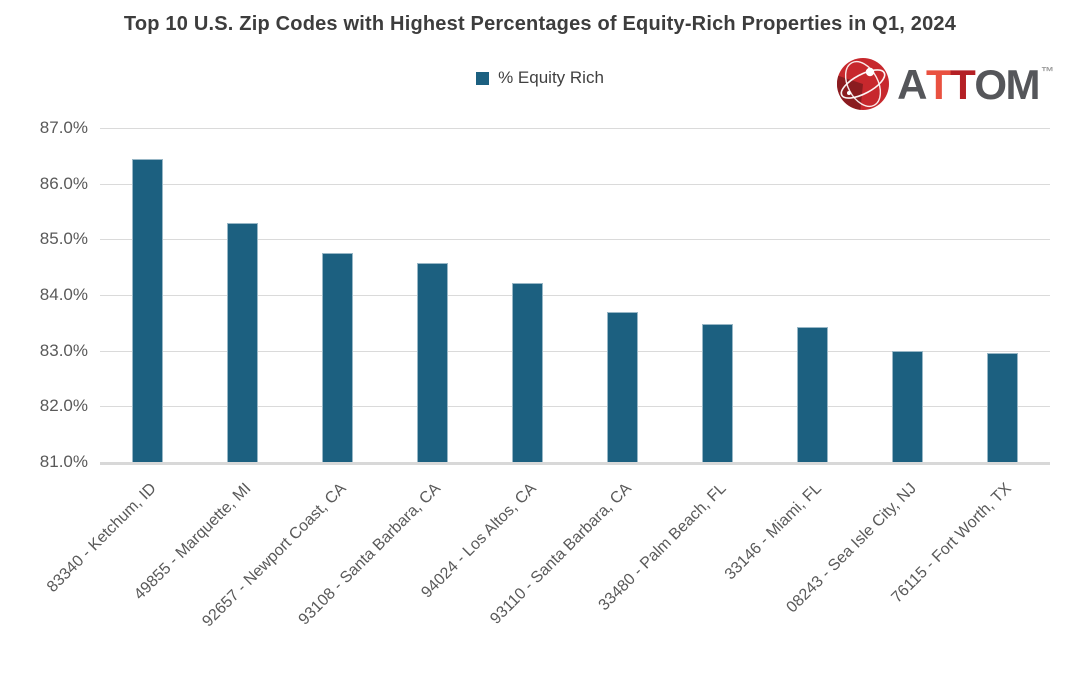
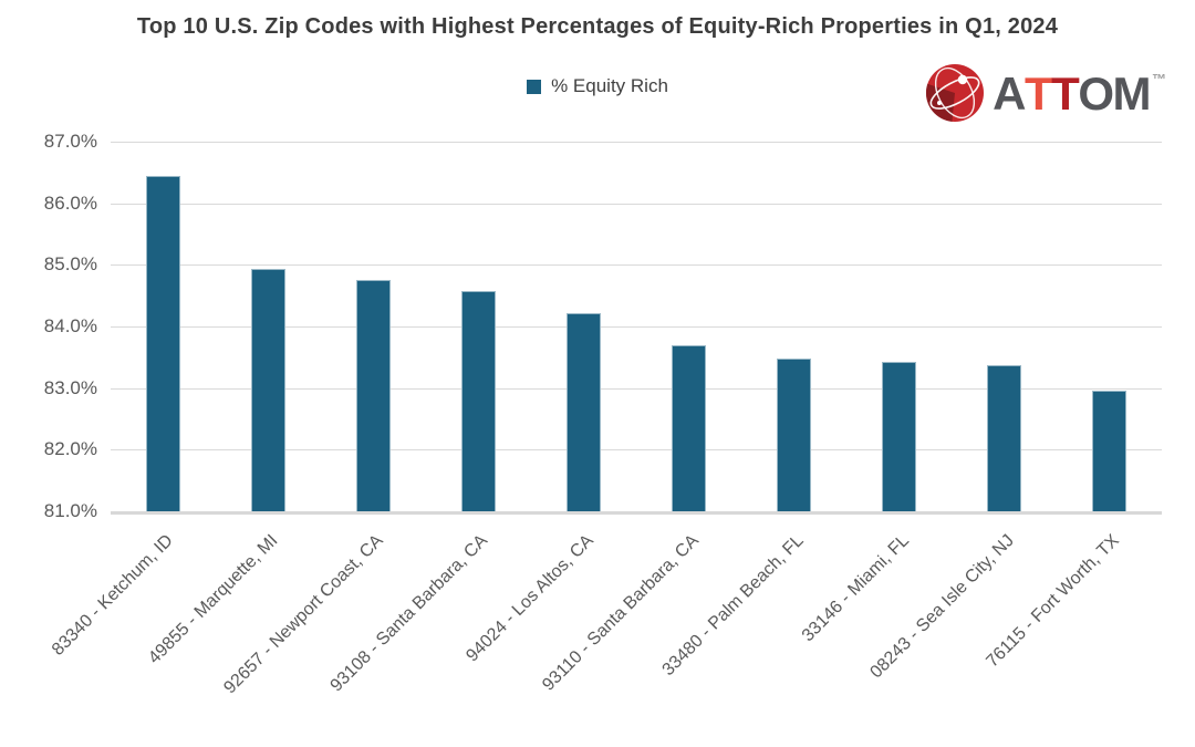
49855 - Marquette, MI: 85.3% -> 84.9%
08243 - Sea Isle City, NJ: 83.0% -> 83.4%
